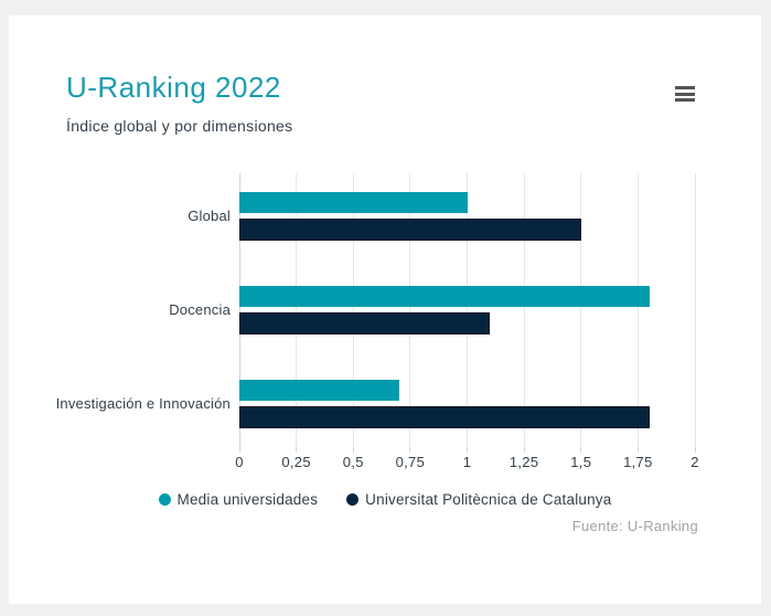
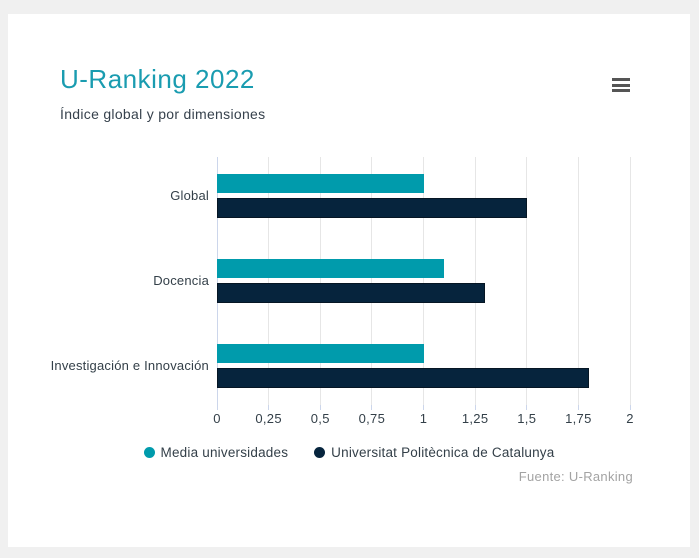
Media universidades/Docencia: 1.8 -> 1.1
Universitat Politècnica de Catalunya/Docencia: 1.1 -> 1.3
Media universidades/Investigación e Innovación: 0.7 -> 1.0
